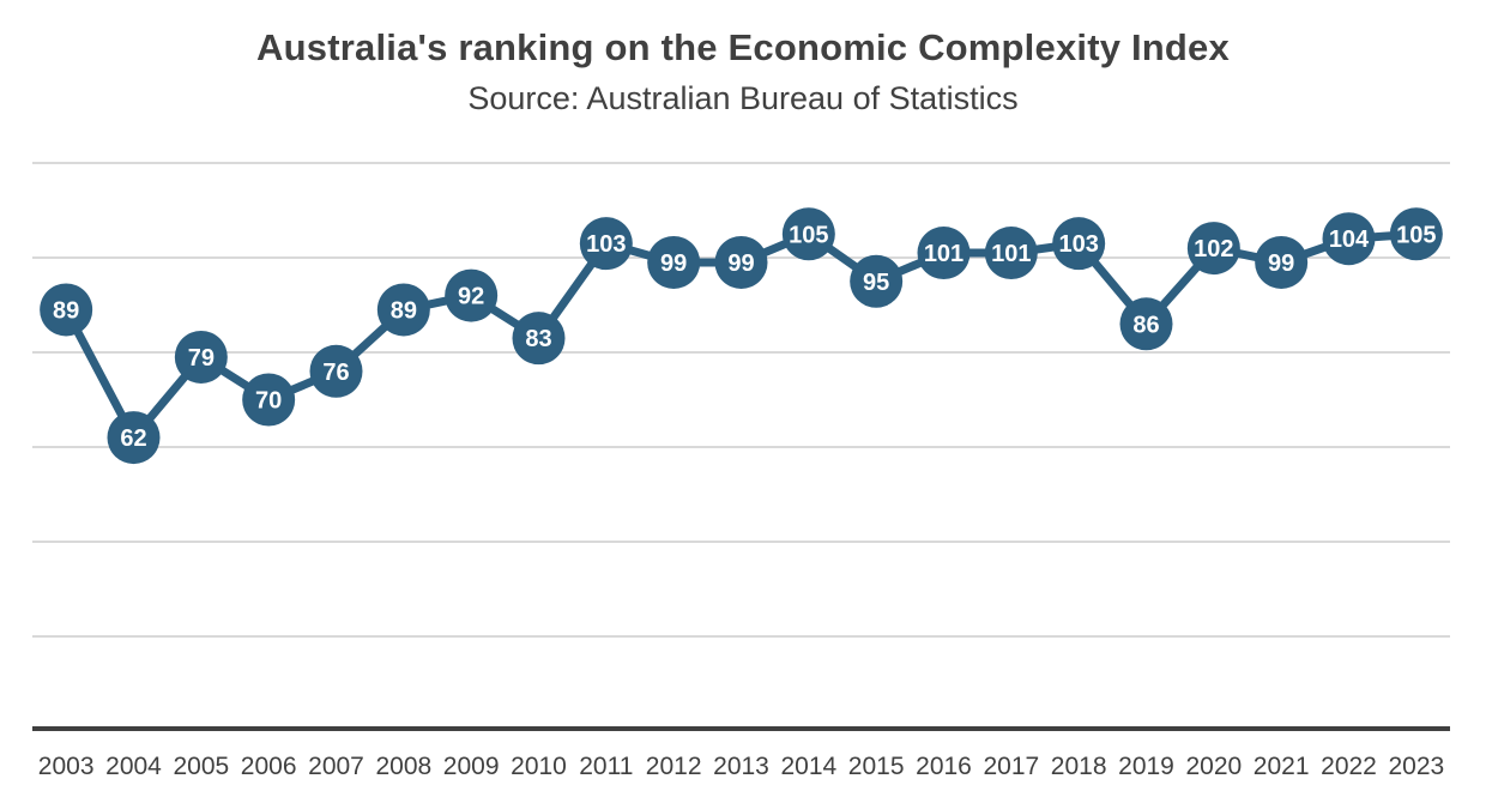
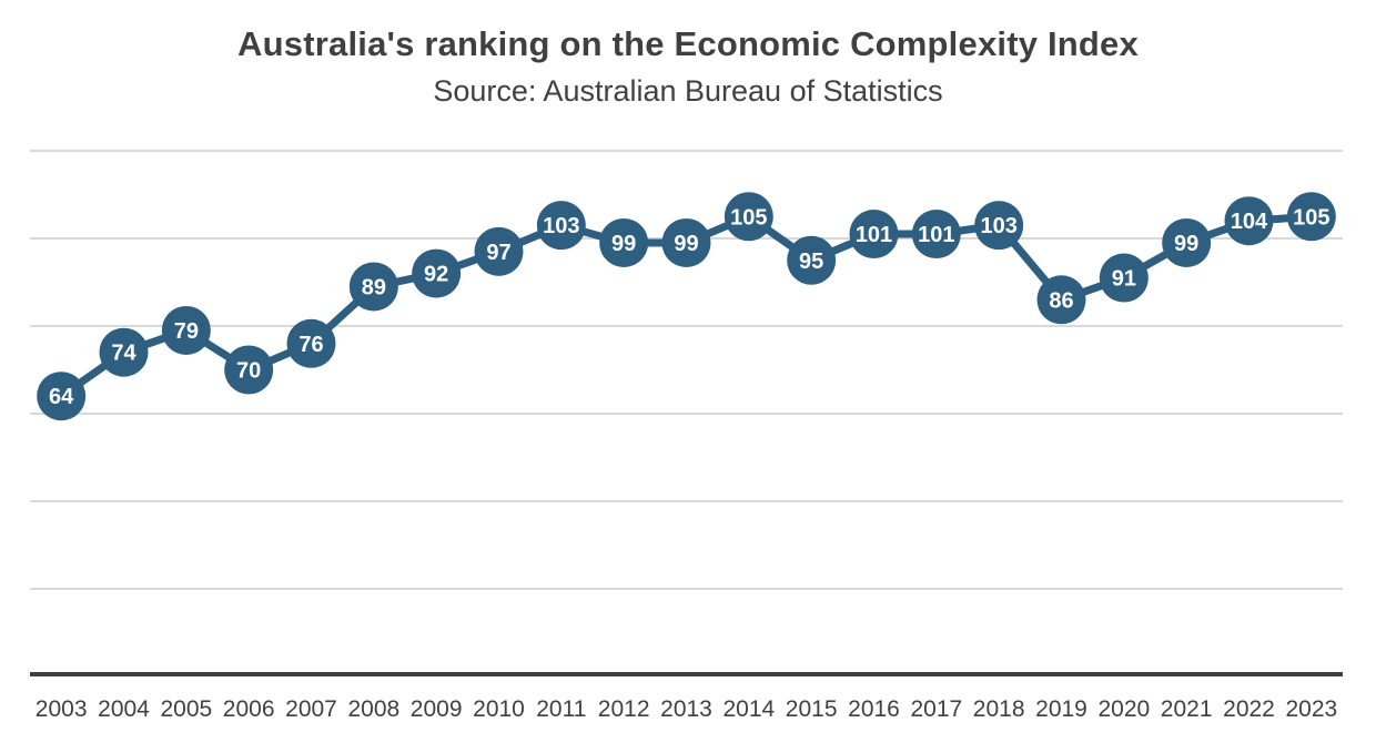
2003: 89 -> 64
2004: 62 -> 74
2010: 83 -> 97
2020: 102 -> 91
